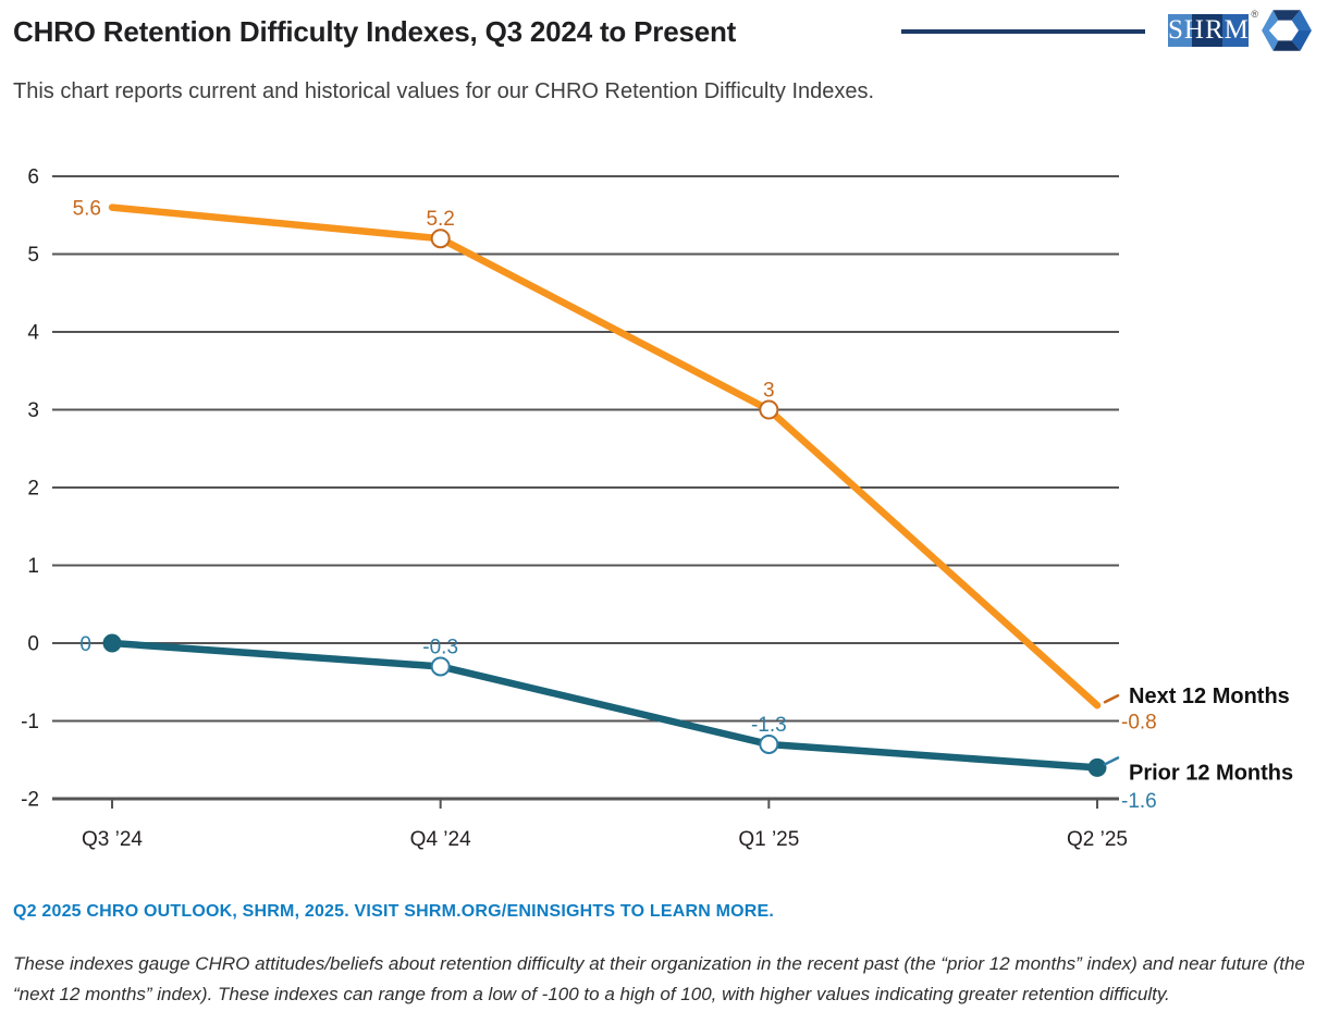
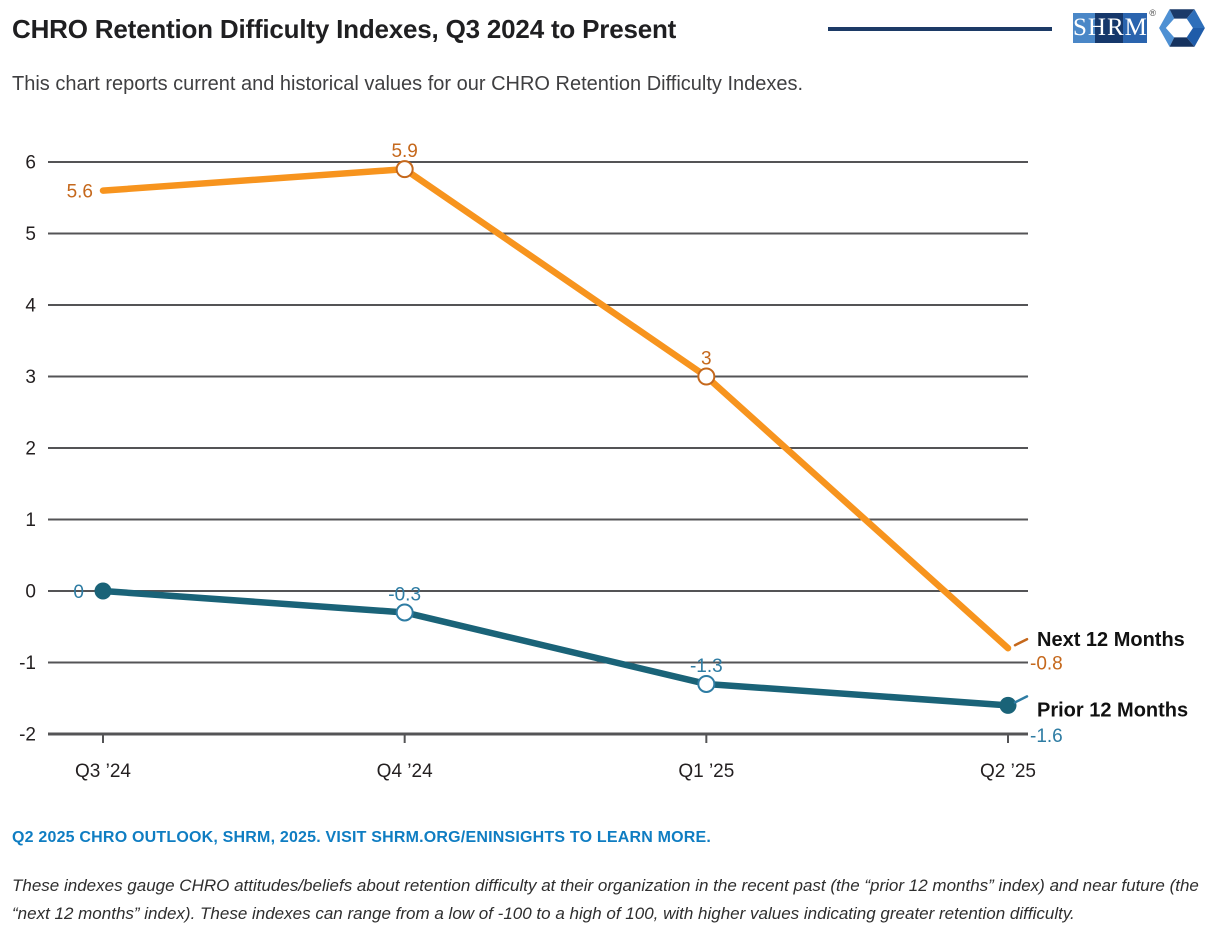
Next 12 Months/Q4 ’24: 5.2 -> 5.9
